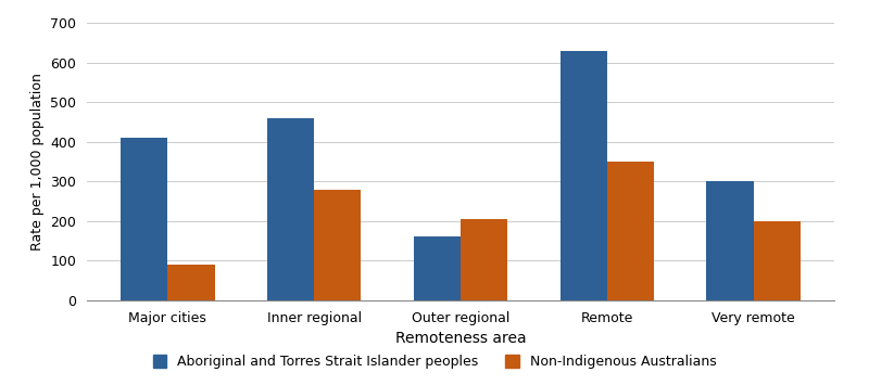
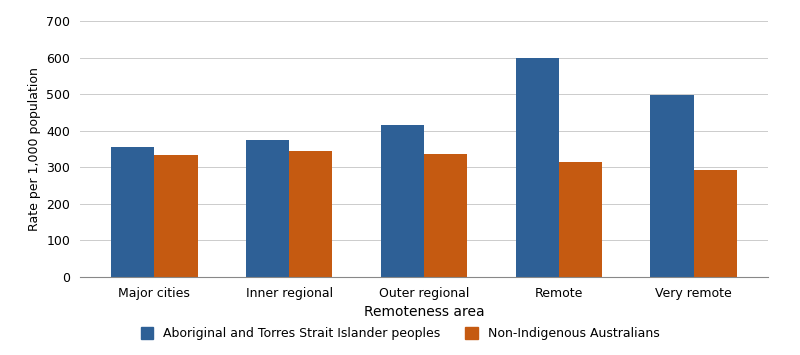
Aboriginal and Torres Strait Islander peoples/Major cities: 410 -> 355
Non-Indigenous Australians/Major cities: 90 -> 333
Aboriginal and Torres Strait Islander peoples/Inner regional: 460 -> 375
Non-Indigenous Australians/Inner regional: 280 -> 345
Aboriginal and Torres Strait Islander peoples/Outer regional: 160 -> 415
Non-Indigenous Australians/Outer regional: 205 -> 337
Aboriginal and Torres Strait Islander peoples/Remote: 630 -> 600
Non-Indigenous Australians/Remote: 350 -> 316
Aboriginal and Torres Strait Islander peoples/Very remote: 300 -> 498
Non-Indigenous Australians/Very remote: 200 -> 292
